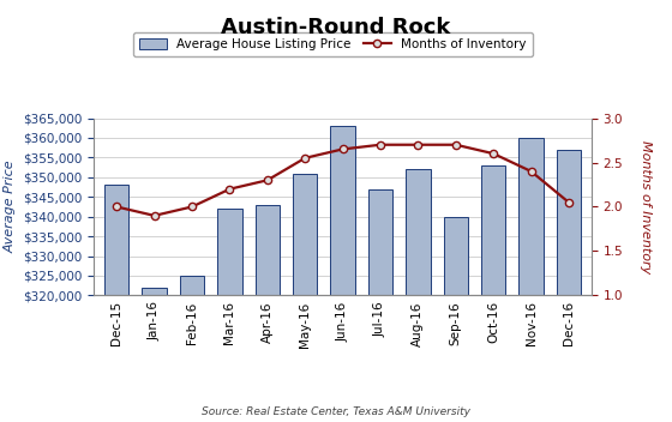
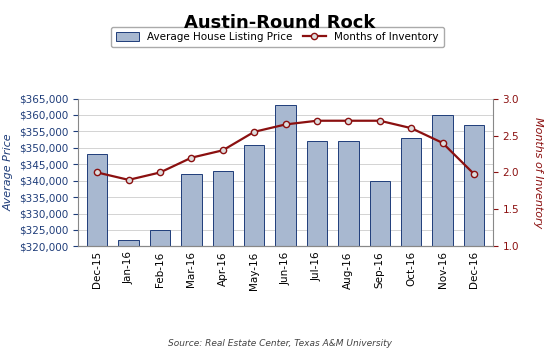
Average House Listing Price/Jul-16: $347,000 -> $352,000
Months of Inventory/Dec-16: 2.05 -> 1.98
